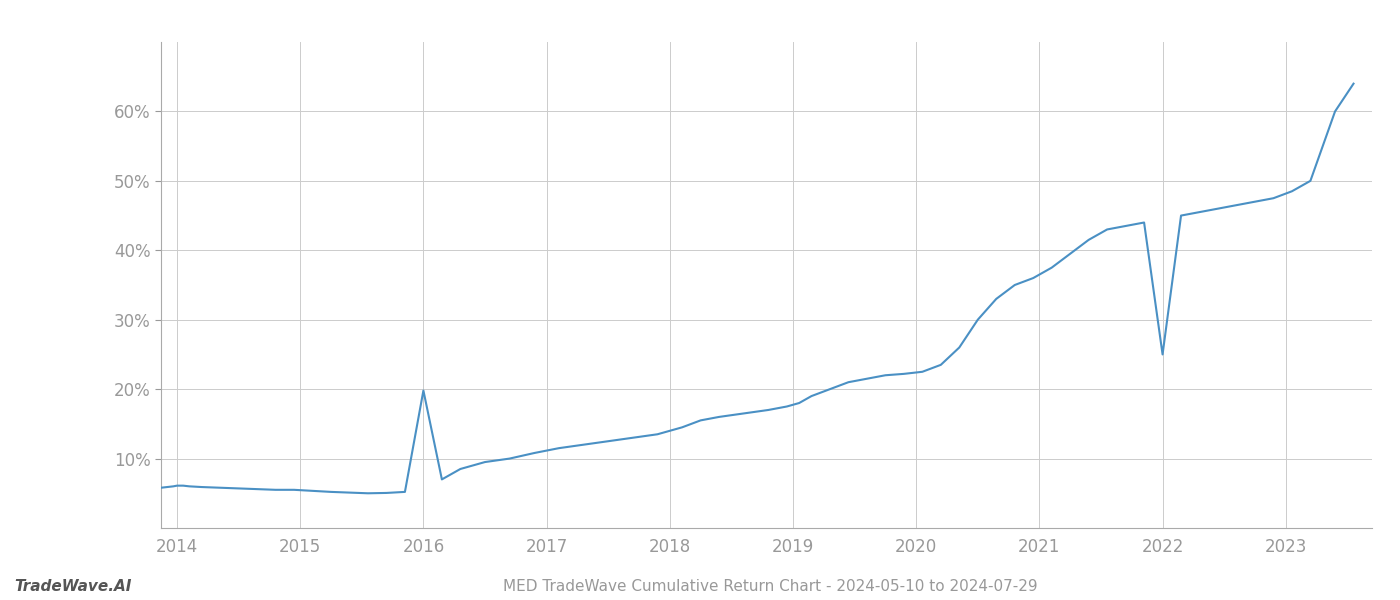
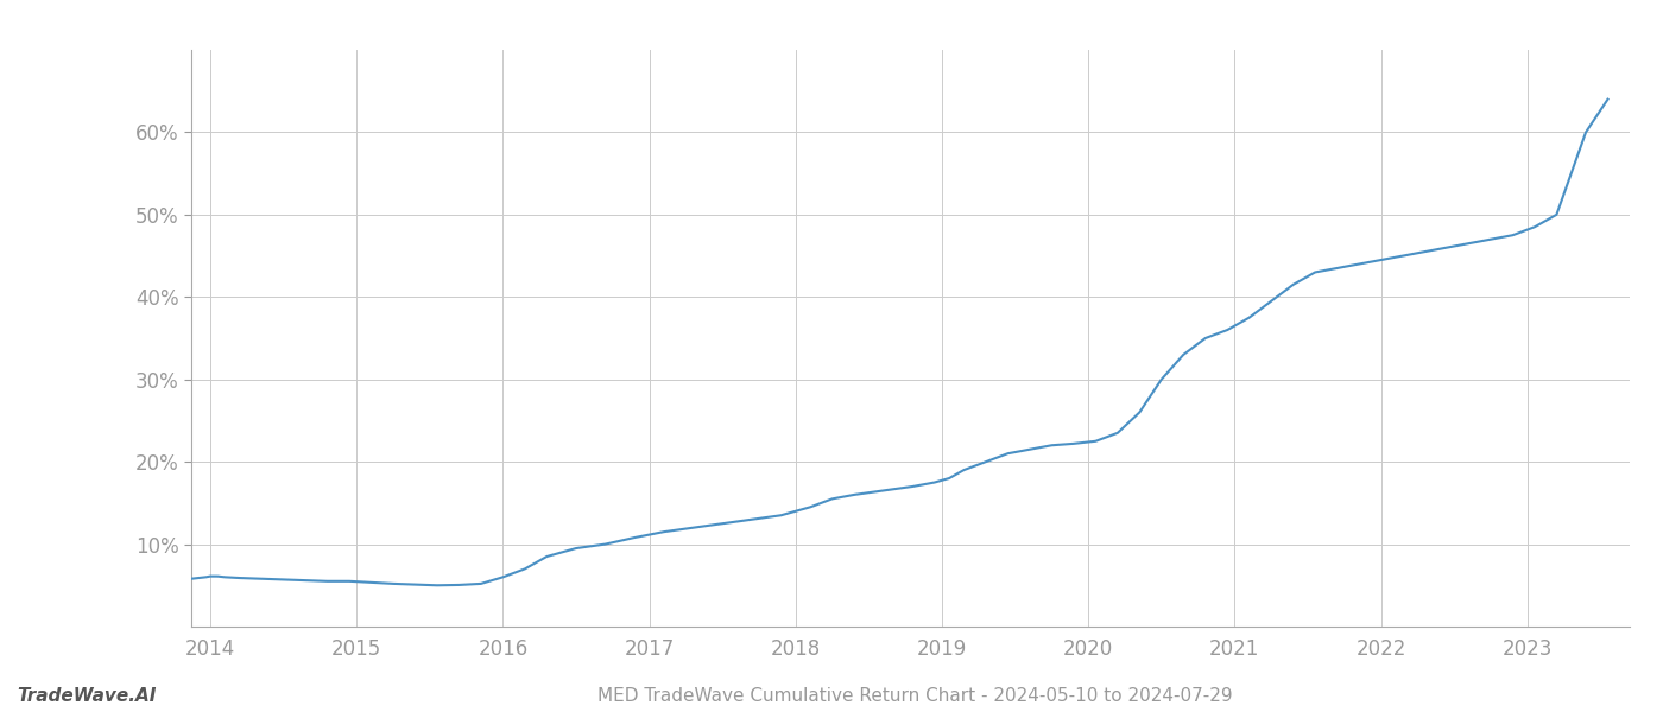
2016: 19.8% -> 6.0%
2022: 25.0% -> 44.5%
